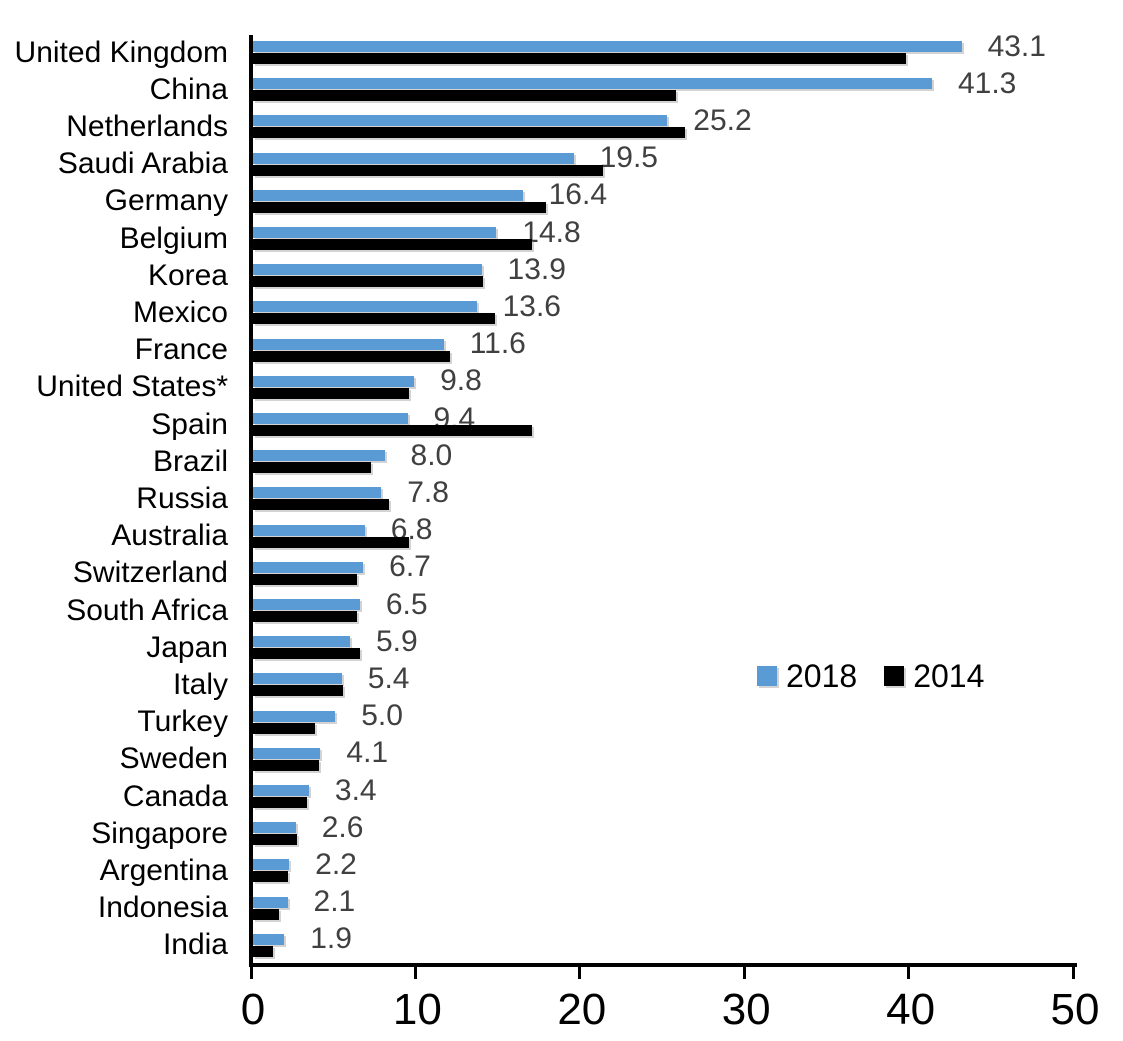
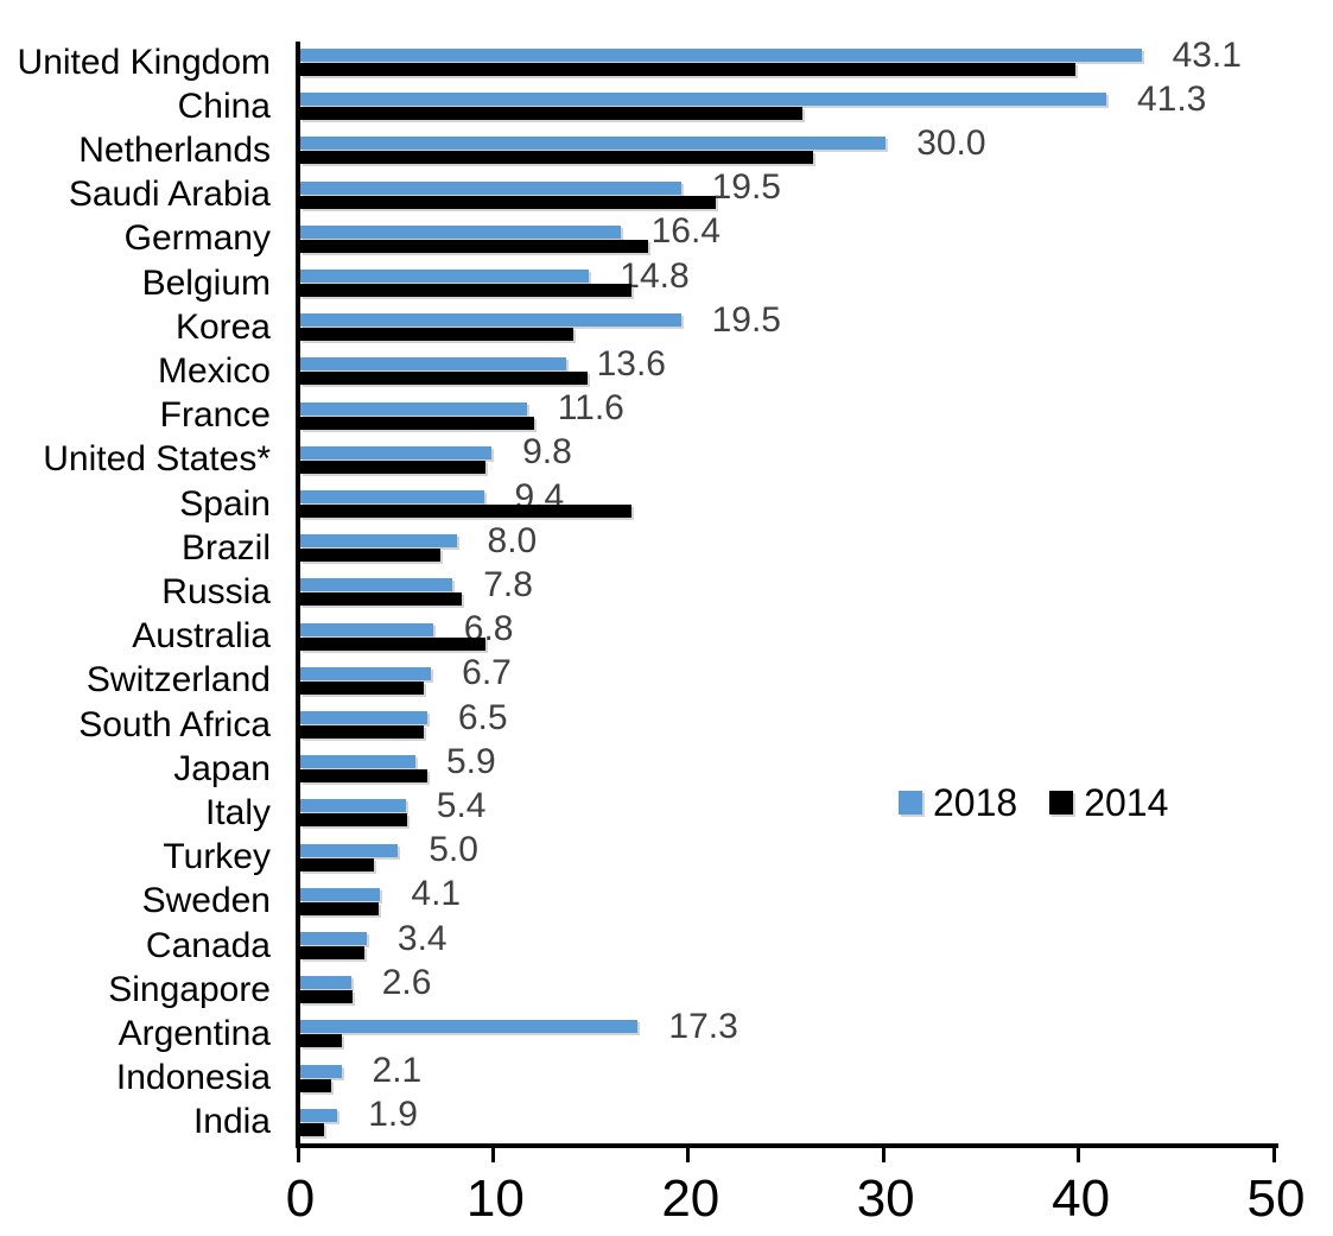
2018/Netherlands: 25.2 -> 30.0
2018/Korea: 13.9 -> 19.5
2018/Argentina: 2.2 -> 17.3
